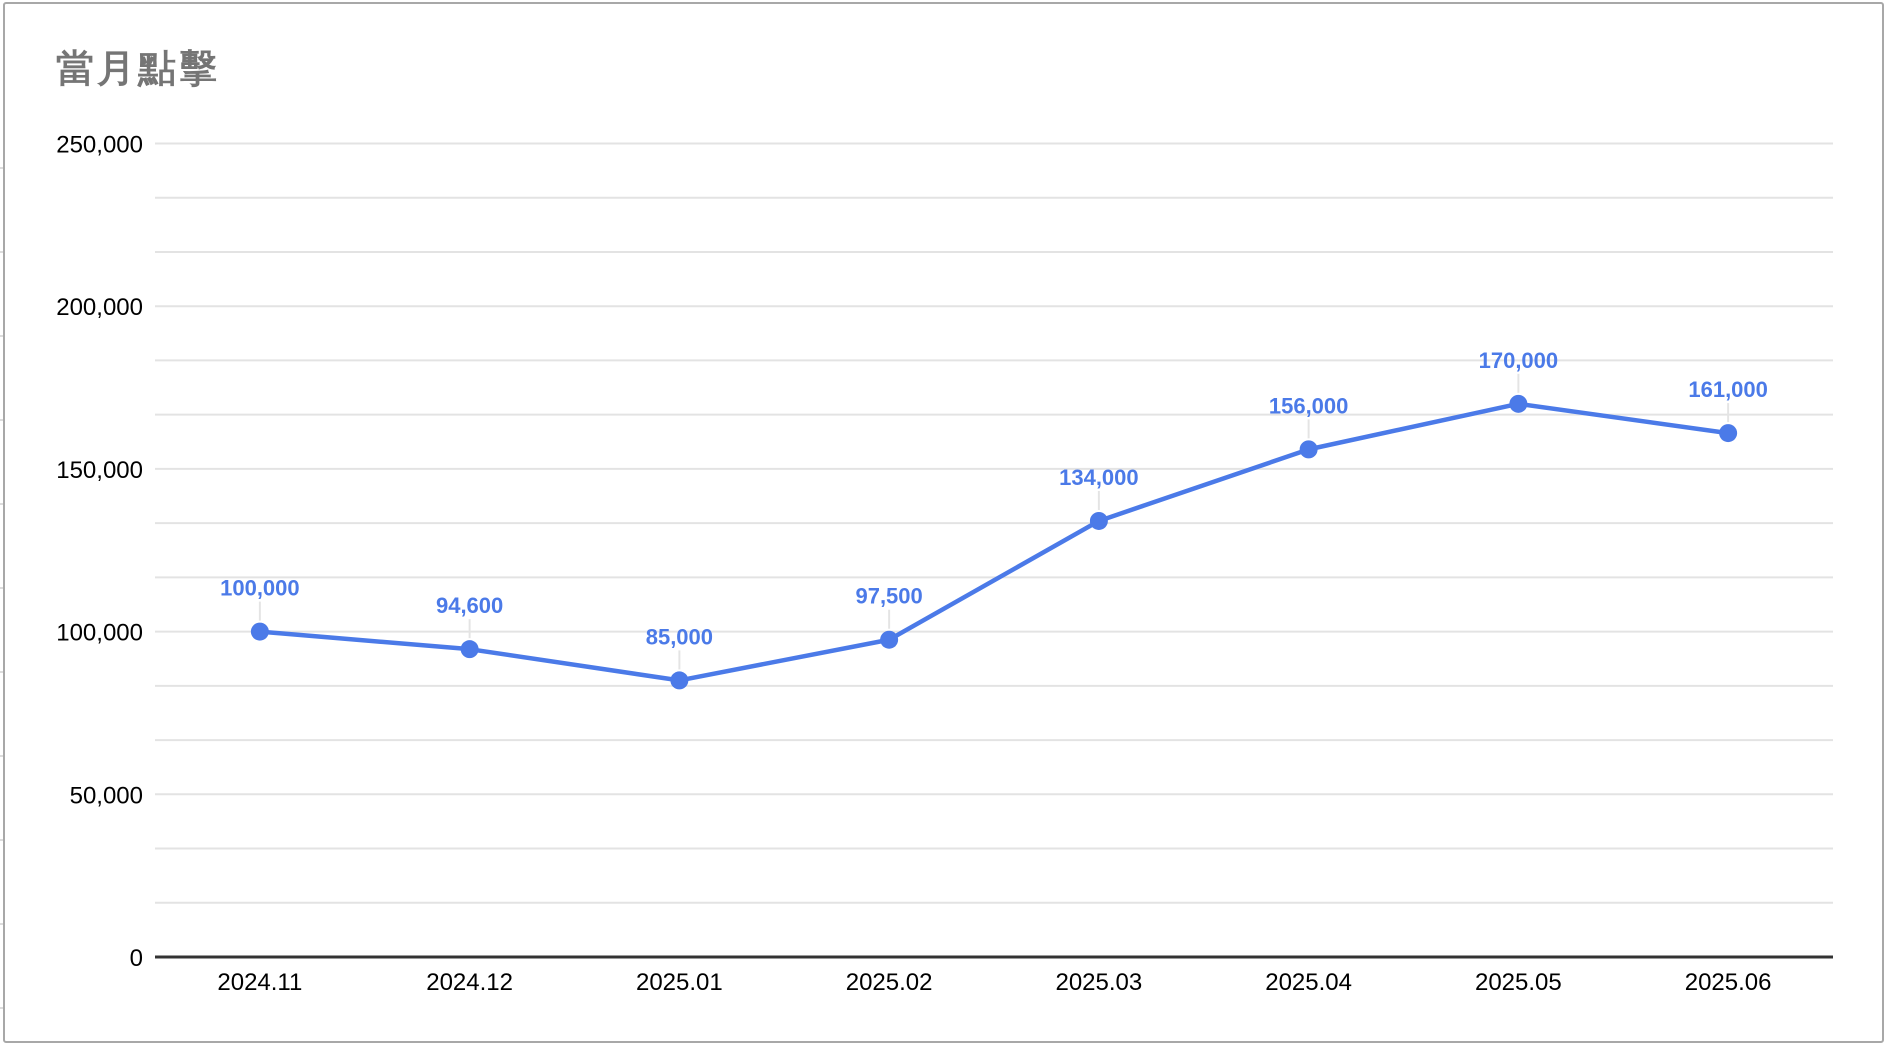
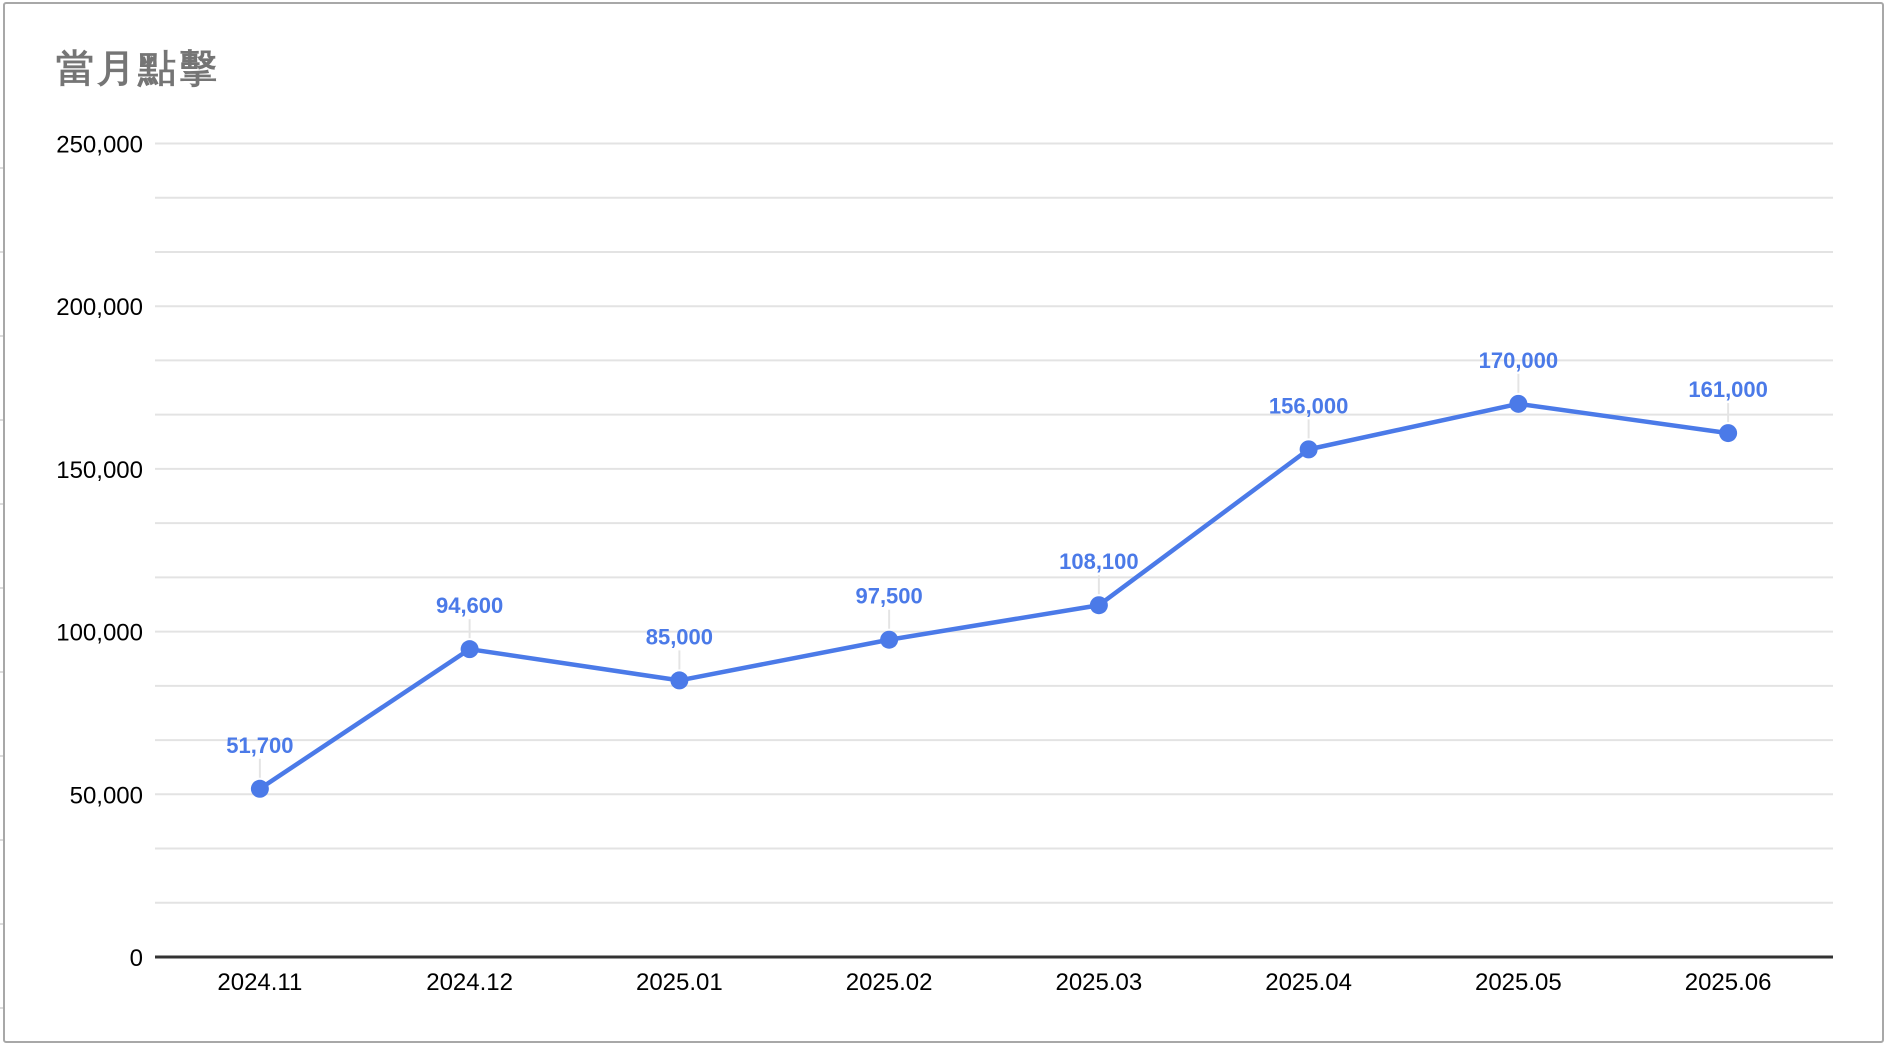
2024.11: 100,000 -> 51,700
2025.03: 134,000 -> 108,100
